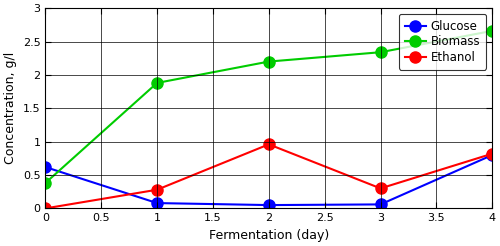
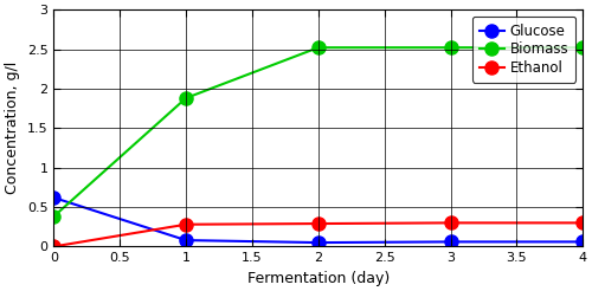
Biomass/2: 2.20 -> 2.52
Ethanol/2: 0.96 -> 0.29
Biomass/3: 2.34 -> 2.52
Glucose/4: 0.80 -> 0.06
Biomass/4: 2.66 -> 2.52
Ethanol/4: 0.82 -> 0.30
